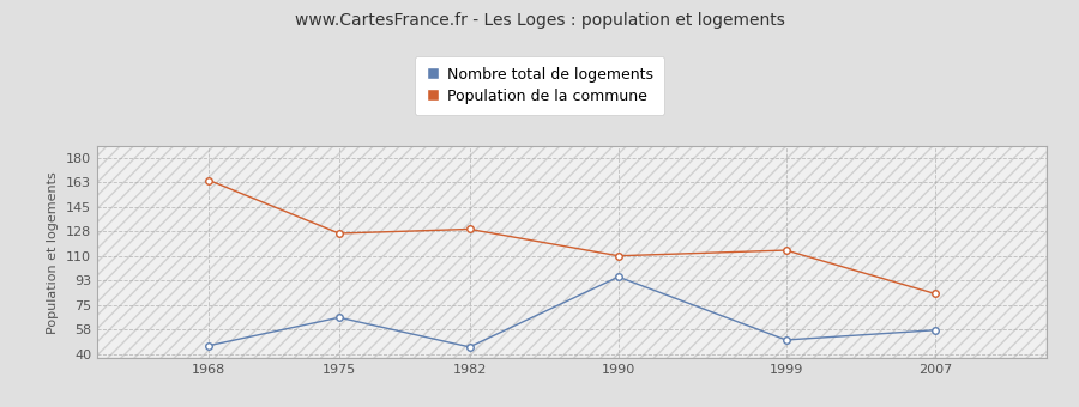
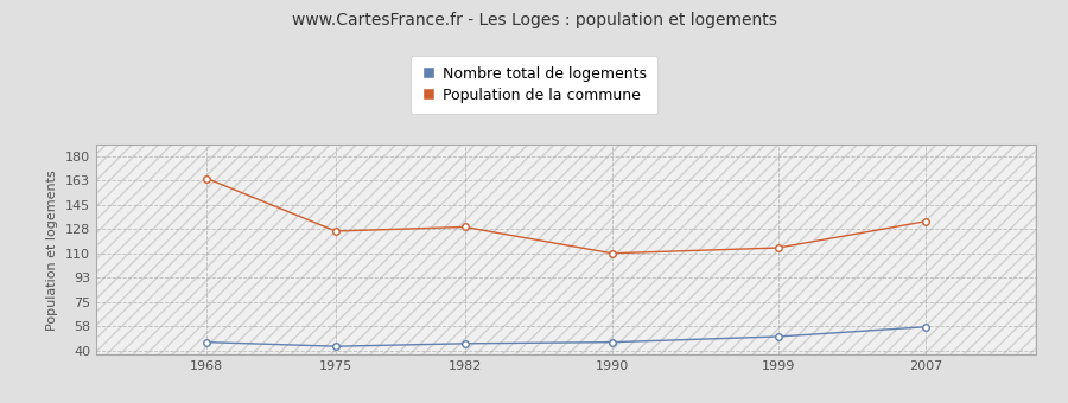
Nombre total de logements/1975: 66 -> 43
Nombre total de logements/1990: 95 -> 46
Population de la commune/2007: 83 -> 133
